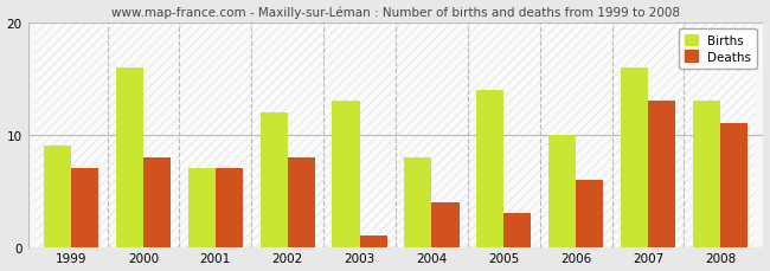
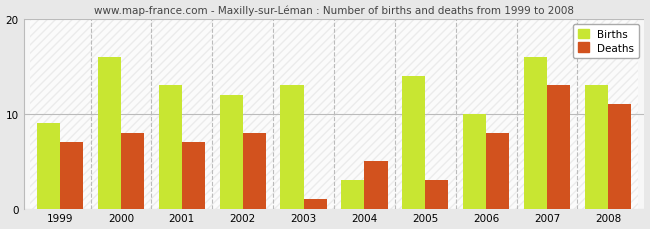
Births/2001: 7 -> 13
Births/2004: 8 -> 3
Deaths/2004: 4 -> 5
Deaths/2006: 6 -> 8
